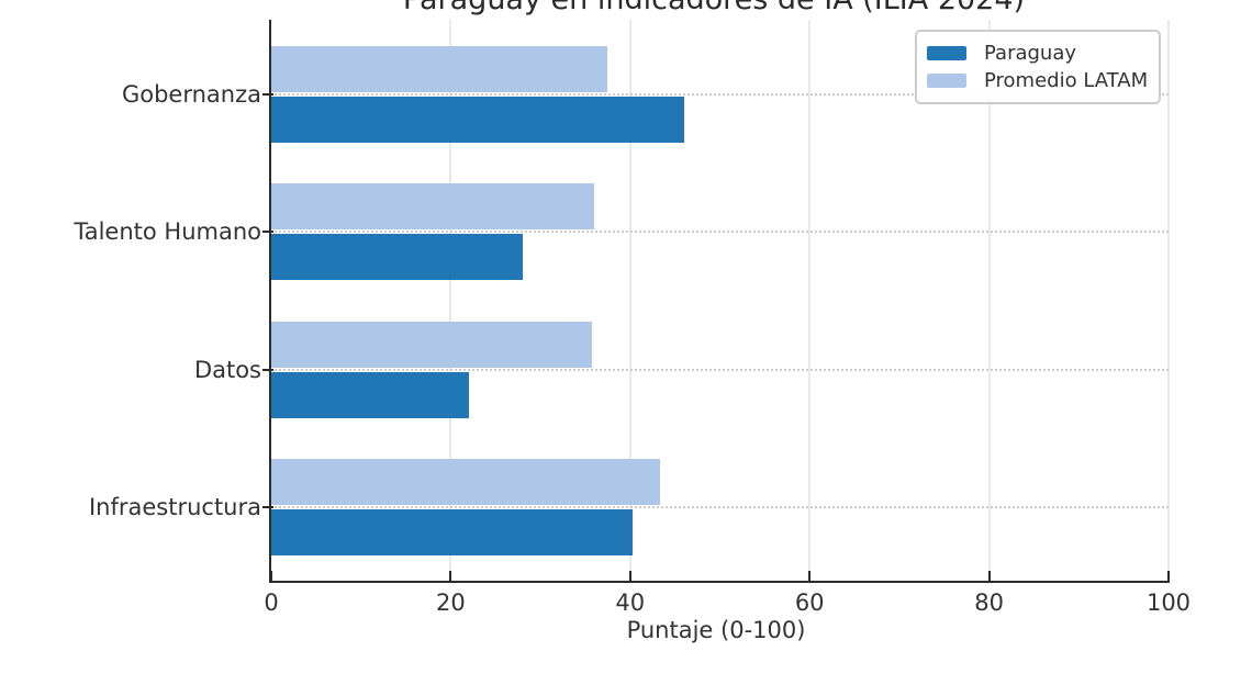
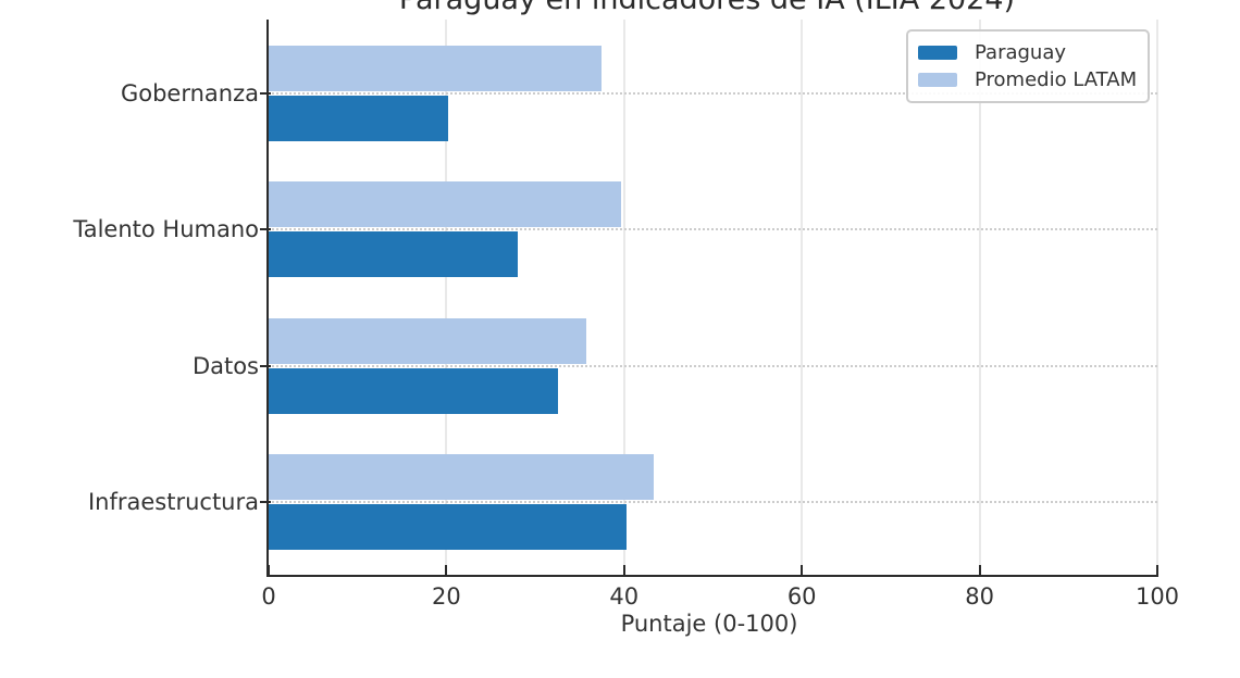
Paraguay/Gobernanza: 46 -> 20
Promedio LATAM/Talento Humano: 36 -> 40
Paraguay/Datos: 22 -> 33
